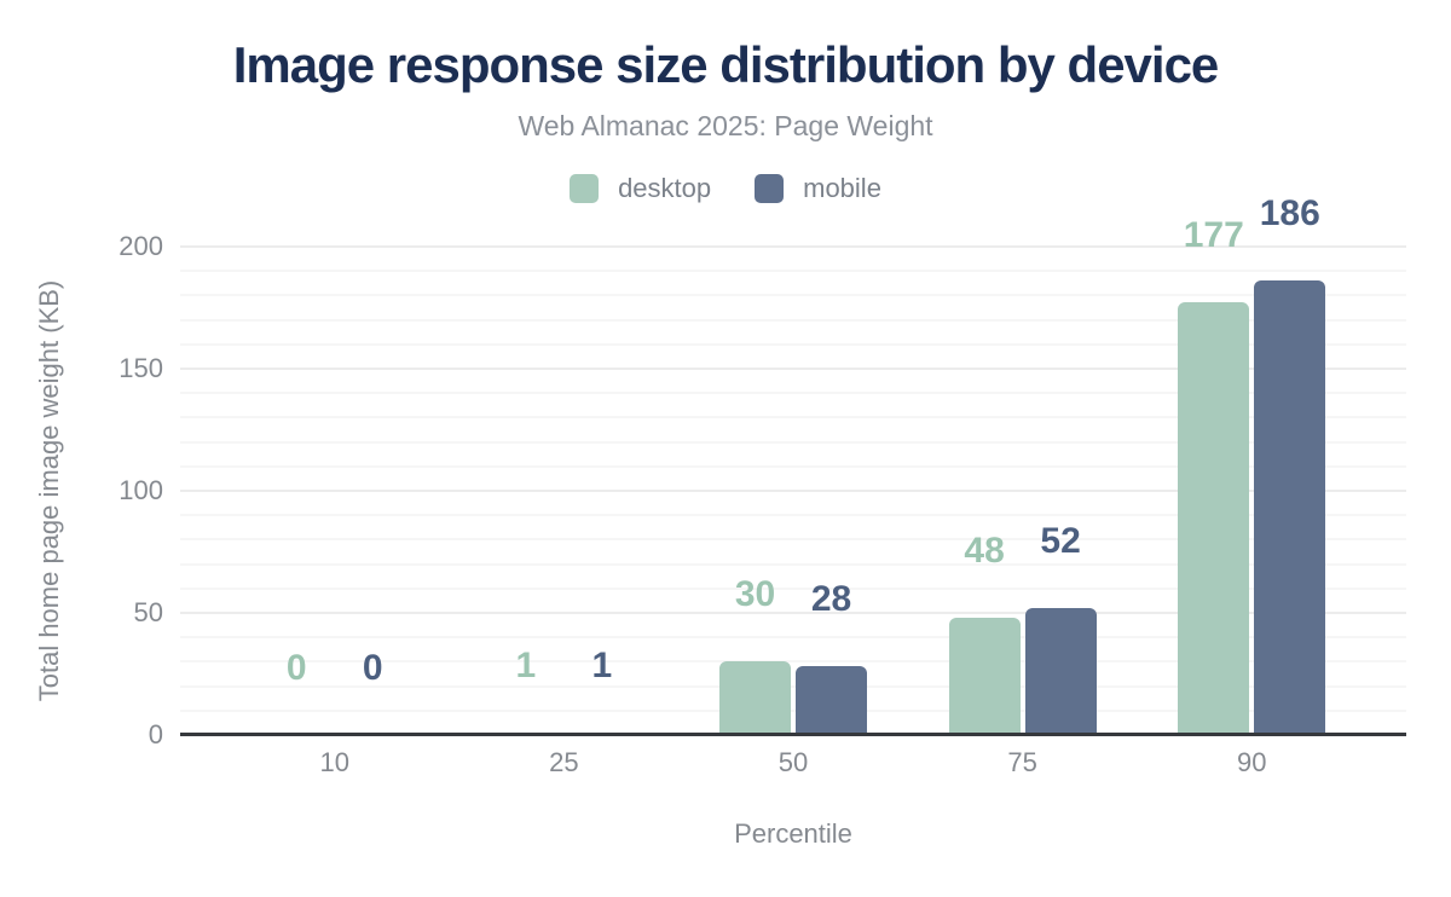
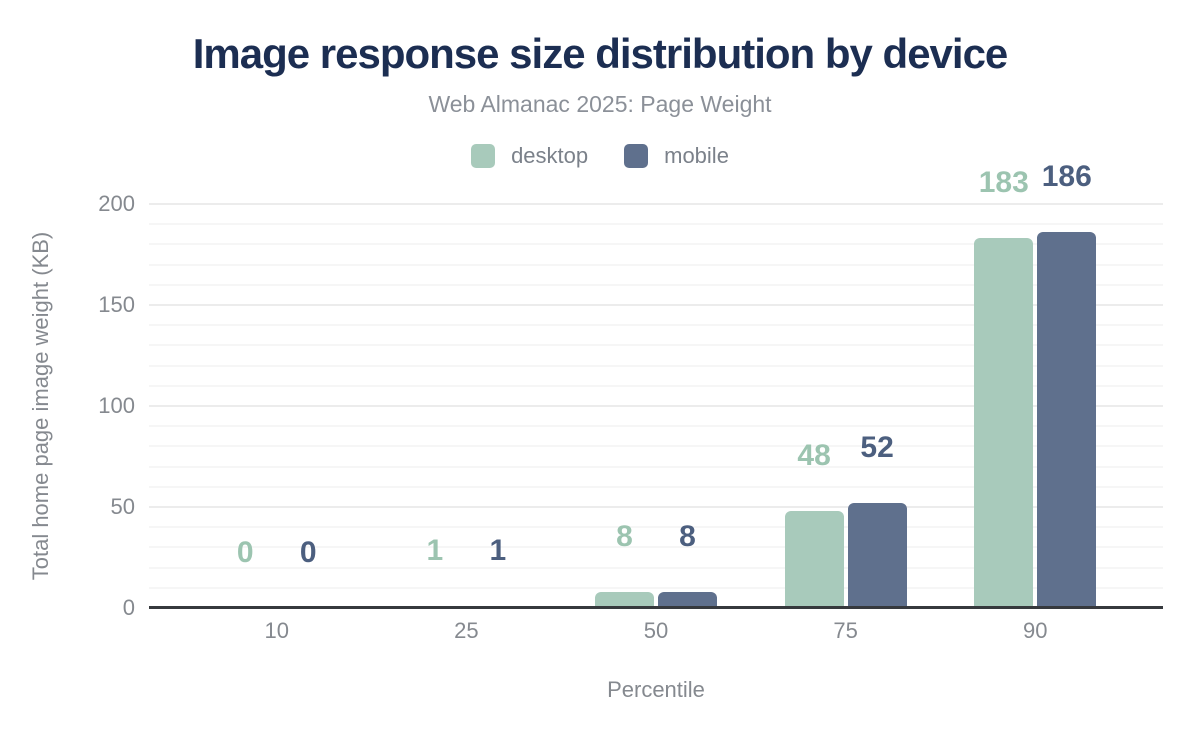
desktop/50: 30 -> 8
mobile/50: 28 -> 8
desktop/90: 177 -> 183
